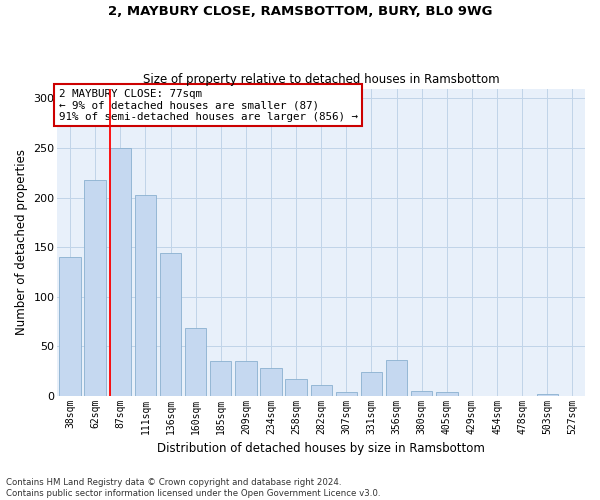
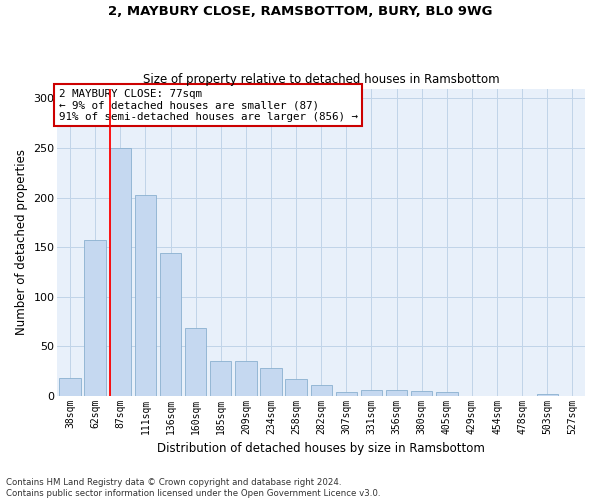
38sqm: 140 -> 18
62sqm: 218 -> 157
331sqm: 24 -> 6
356sqm: 36 -> 6
